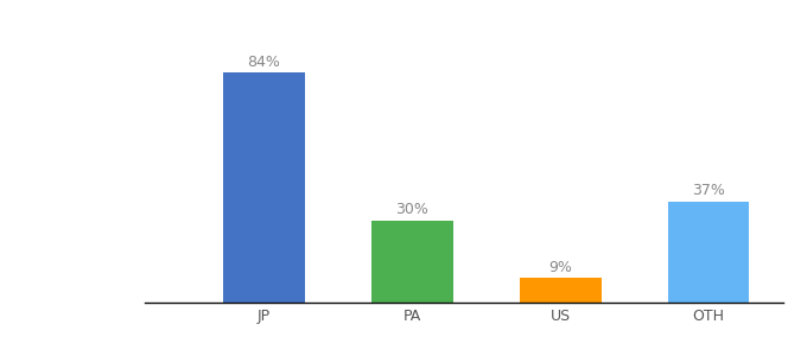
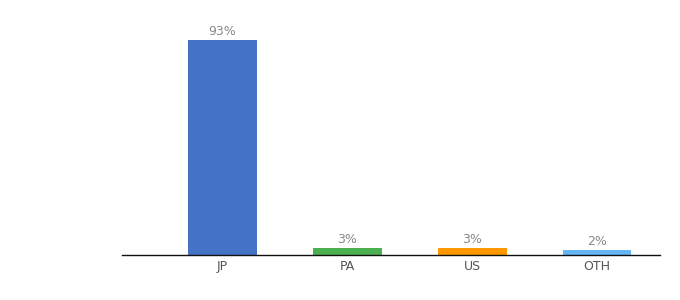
JP: 84% -> 93%
PA: 30% -> 3%
US: 9% -> 3%
OTH: 37% -> 2%
